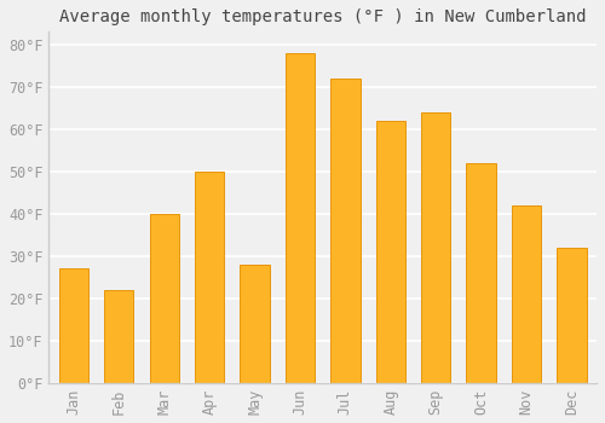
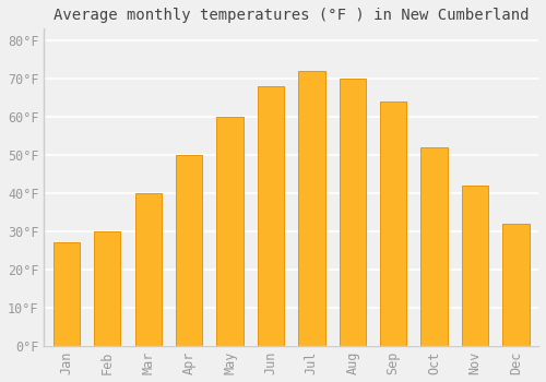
Feb: 22°F -> 30°F
May: 28°F -> 60°F
Jun: 78°F -> 68°F
Aug: 62°F -> 70°F
